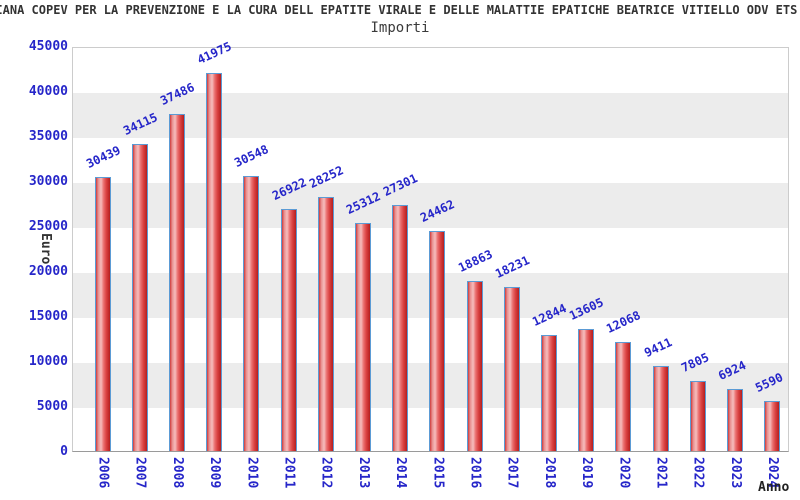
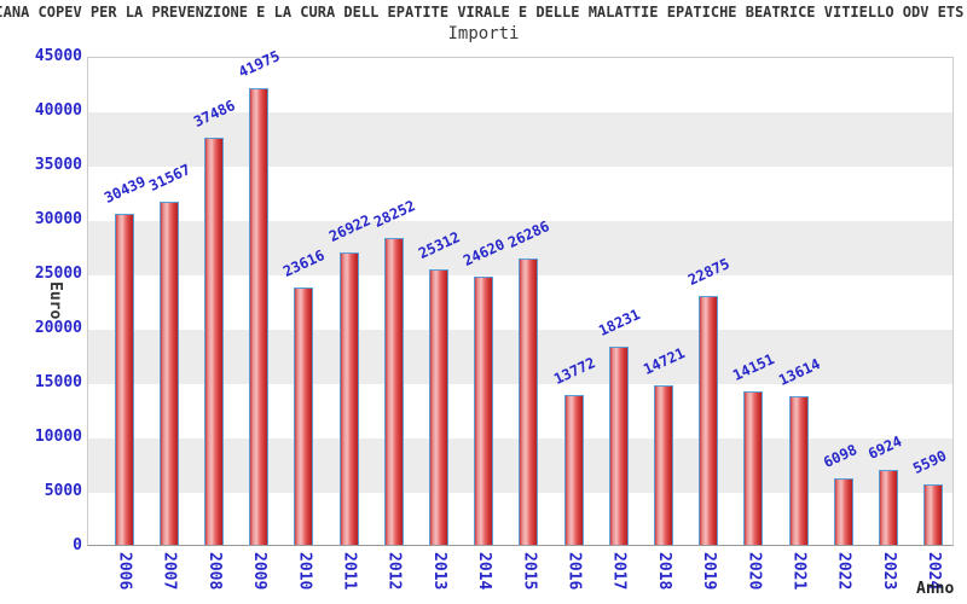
2007: 34115 -> 31567
2010: 30548 -> 23616
2014: 27301 -> 24620
2015: 24462 -> 26286
2016: 18863 -> 13772
2018: 12844 -> 14721
2019: 13605 -> 22875
2020: 12068 -> 14151
2021: 9411 -> 13614
2022: 7805 -> 6098
